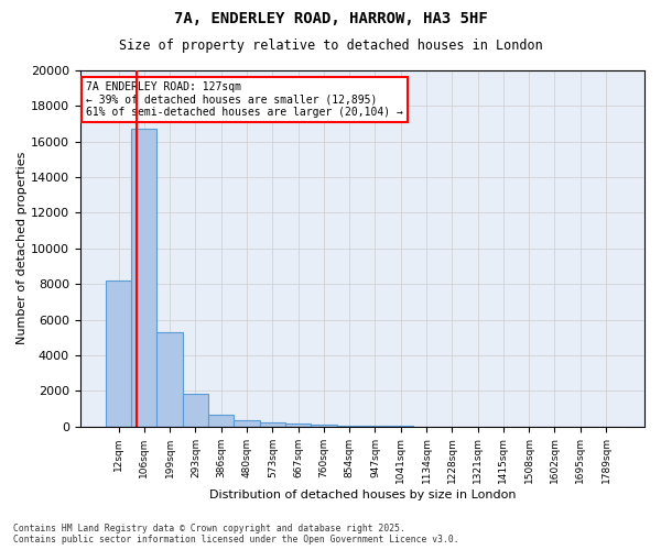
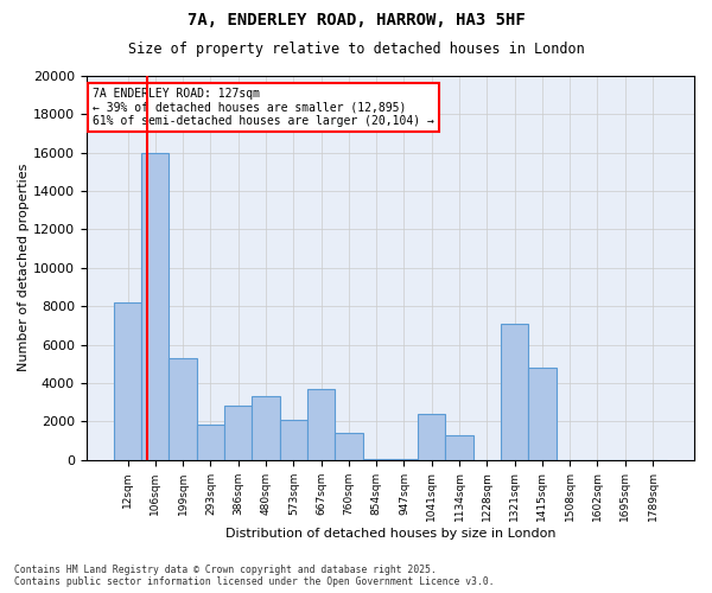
106sqm: 16700 -> 16000
386sqm: 600 -> 2800
480sqm: 300 -> 3300
573sqm: 200 -> 2100
667sqm: 100 -> 3700
760sqm: 100 -> 1400
1041sqm: 0 -> 2400
1134sqm: 0 -> 1300
1321sqm: 0 -> 7100
1415sqm: 0 -> 4800
